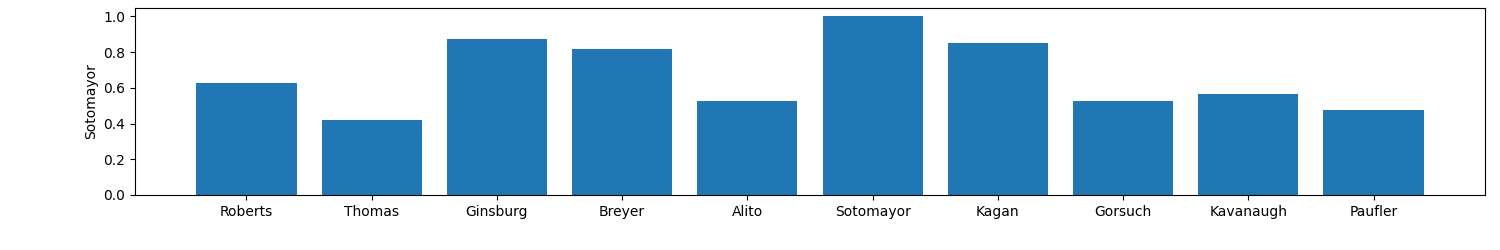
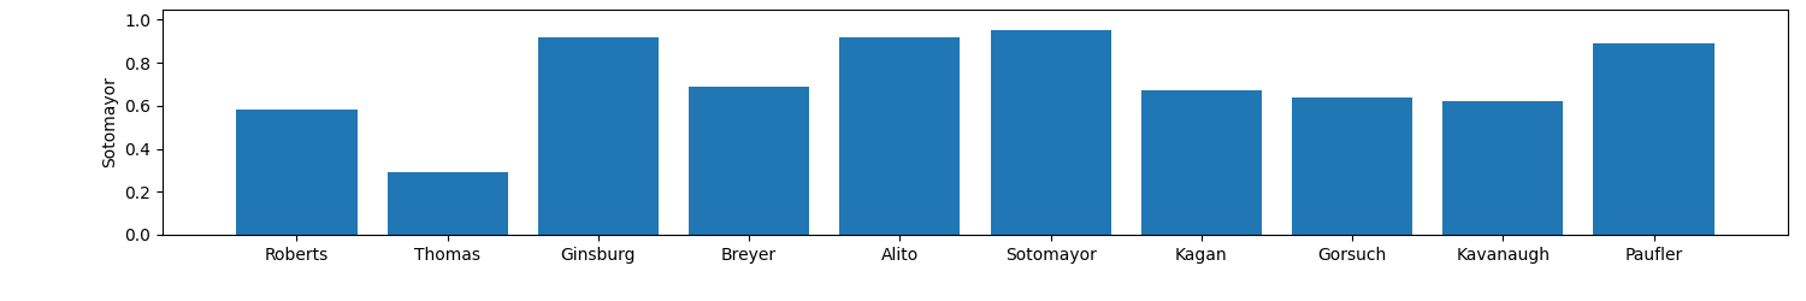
Roberts: 0.62 -> 0.58
Thomas: 0.42 -> 0.29
Ginsburg: 0.88 -> 0.92
Breyer: 0.82 -> 0.69
Alito: 0.52 -> 0.92
Sotomayor: 1.00 -> 0.95
Kagan: 0.85 -> 0.67
Gorsuch: 0.52 -> 0.64
Kavanaugh: 0.57 -> 0.62
Paufler: 0.48 -> 0.89
